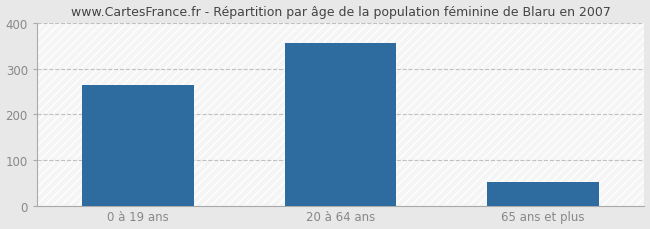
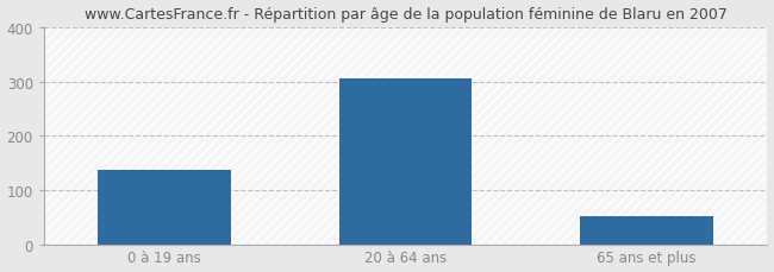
0 à 19 ans: 265 -> 137
20 à 64 ans: 355 -> 306
